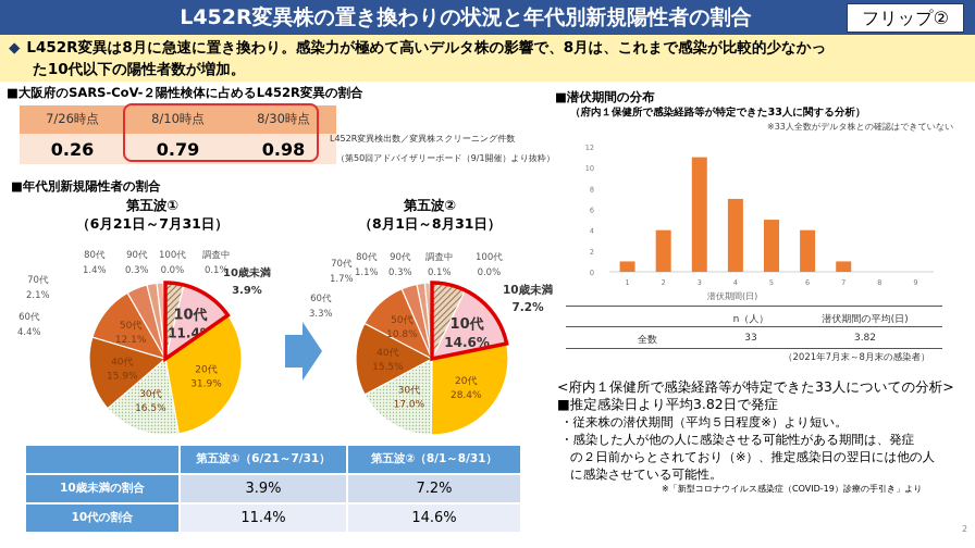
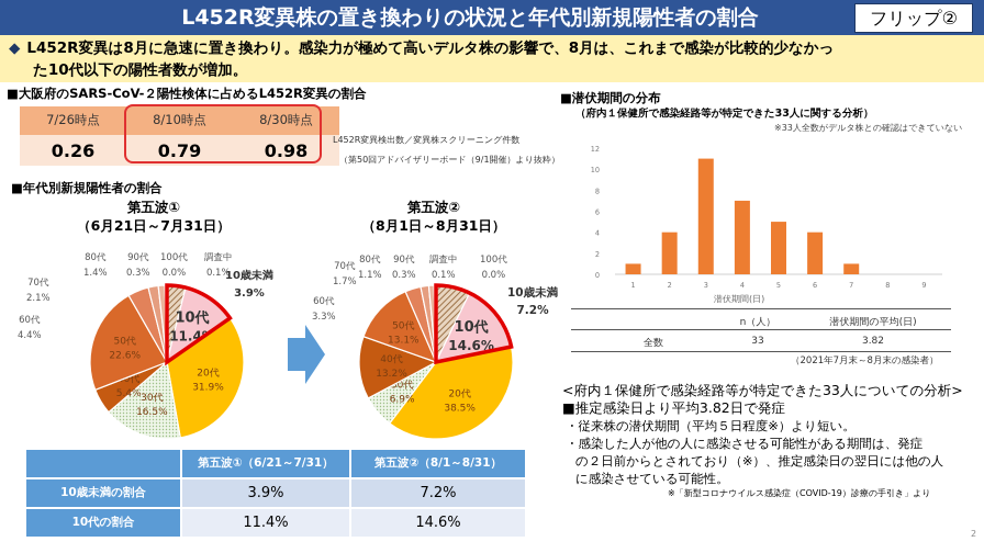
第五波①（6月21日～7月31日）/40代: 15.9% -> 5.4%
第五波①（6月21日～7月31日）/50代: 12.1% -> 22.6%
第五波②（8月1日～8月31日）/20代: 28.4% -> 38.5%
第五波②（8月1日～8月31日）/30代: 17.0% -> 6.9%
第五波②（8月1日～8月31日）/40代: 15.5% -> 13.2%
第五波②（8月1日～8月31日）/50代: 10.8% -> 13.1%
